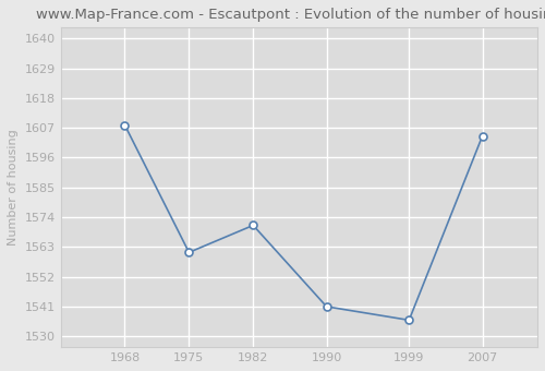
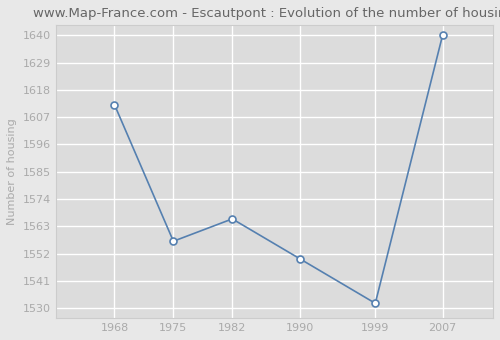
1968: 1608 -> 1612
1975: 1561 -> 1557
1982: 1571 -> 1566
1990: 1541 -> 1550
1999: 1536 -> 1532
2007: 1604 -> 1640
